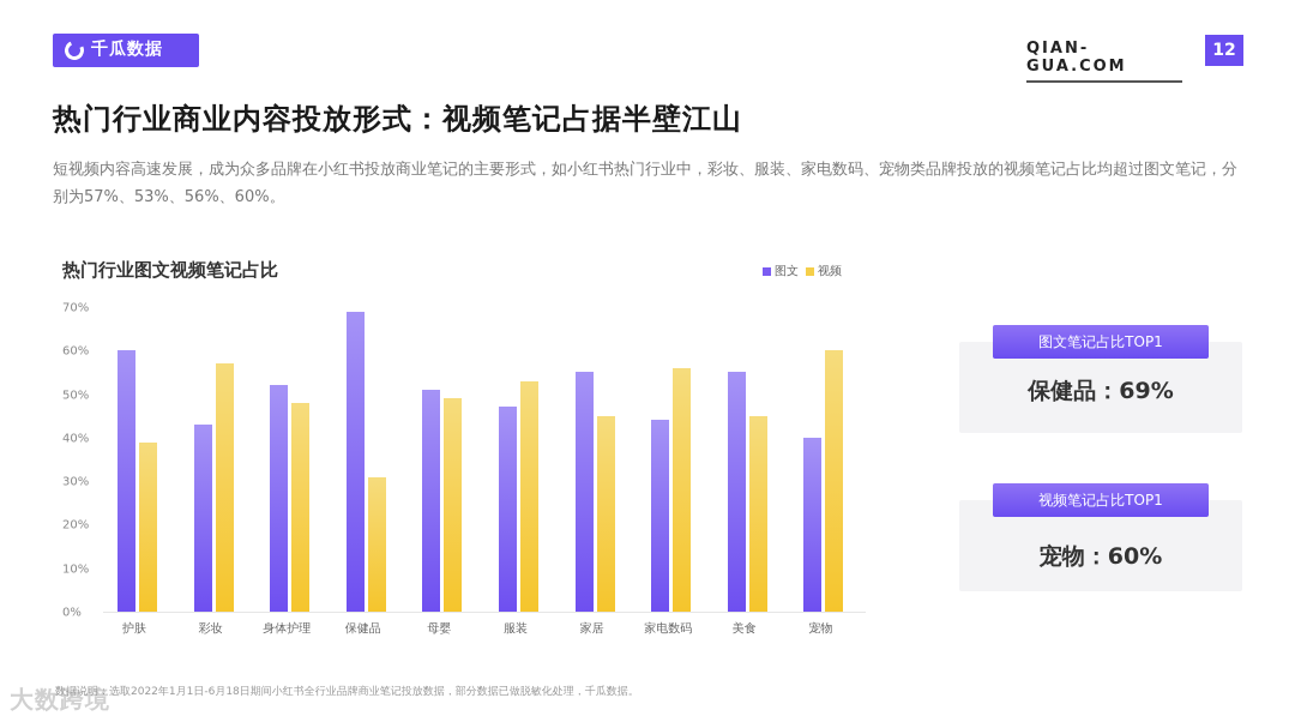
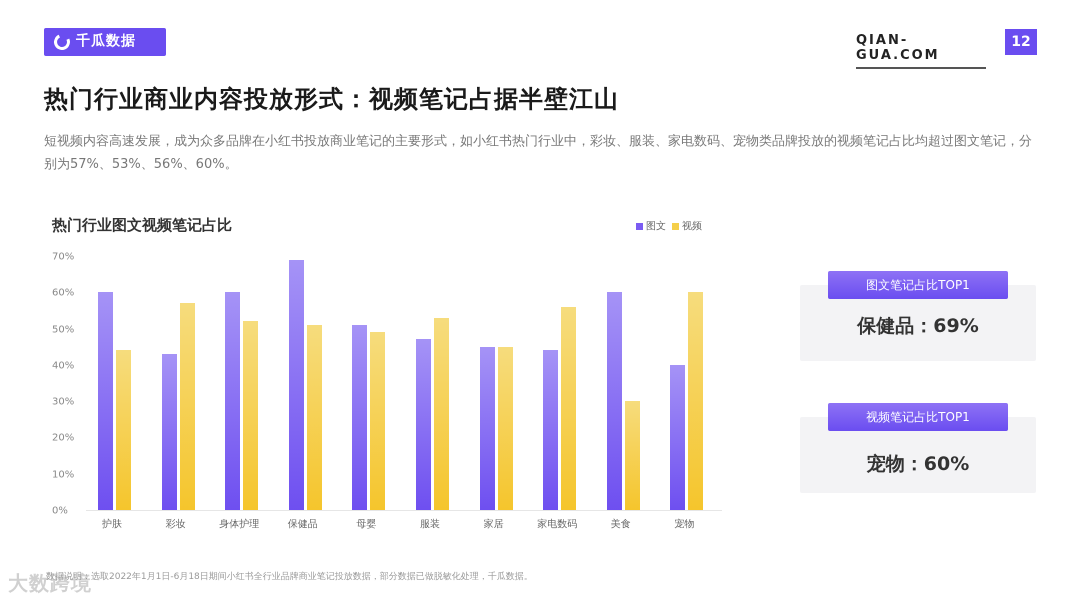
视频/护肤: 39% -> 44%
图文/身体护理: 52% -> 60%
视频/身体护理: 48% -> 52%
视频/保健品: 31% -> 51%
图文/家居: 55% -> 45%
图文/美食: 55% -> 60%
视频/美食: 45% -> 30%
